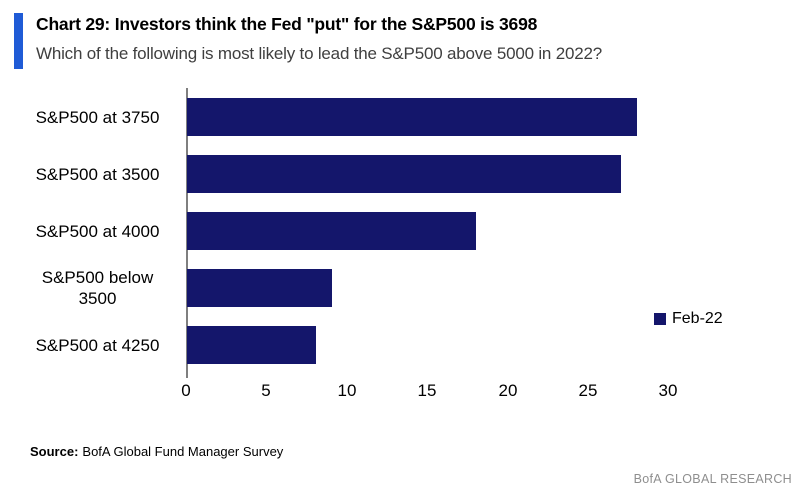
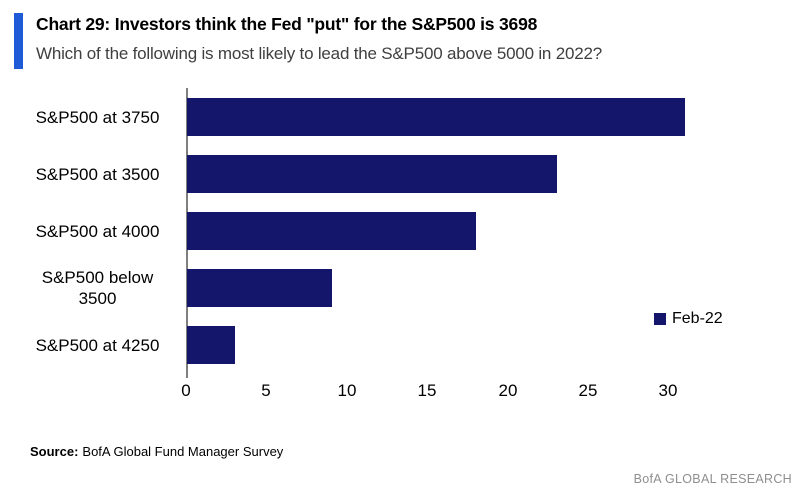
S&P500 at 3750: 28 -> 31
S&P500 at 3500: 27 -> 23
S&P500 at 4250: 8 -> 3
